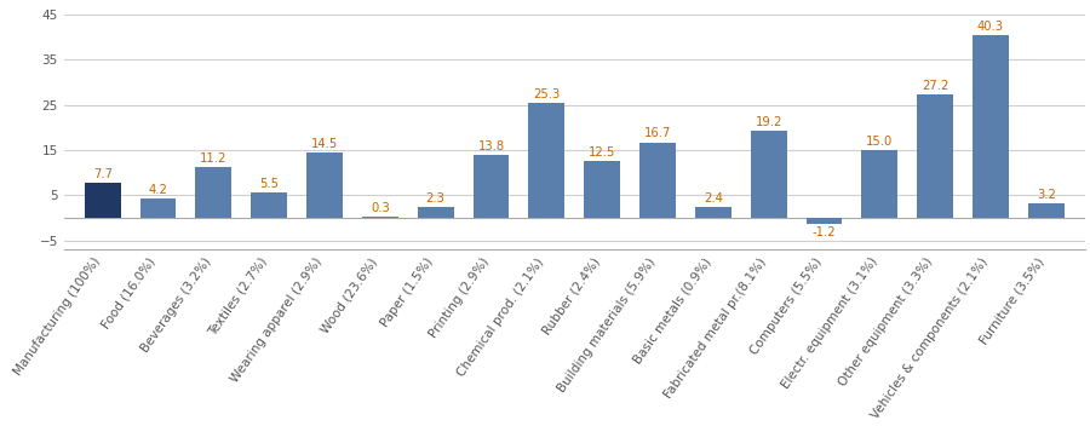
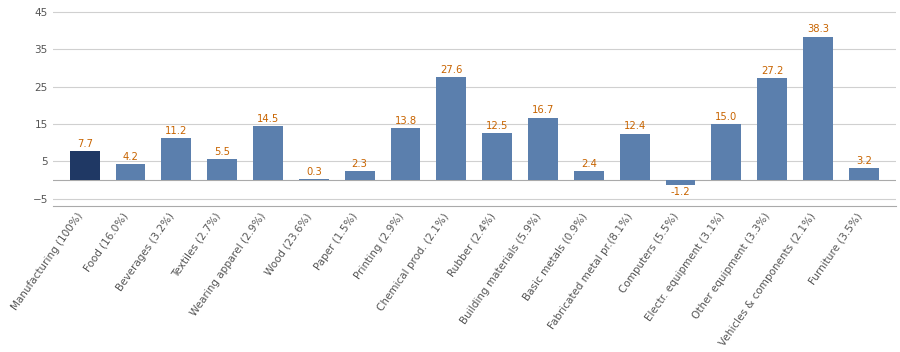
Chemical prod. (2.1%): 25.3 -> 27.6
Fabricated metal pr.(8.1%): 19.2 -> 12.4
Vehicles & components (2.1%): 40.3 -> 38.3
